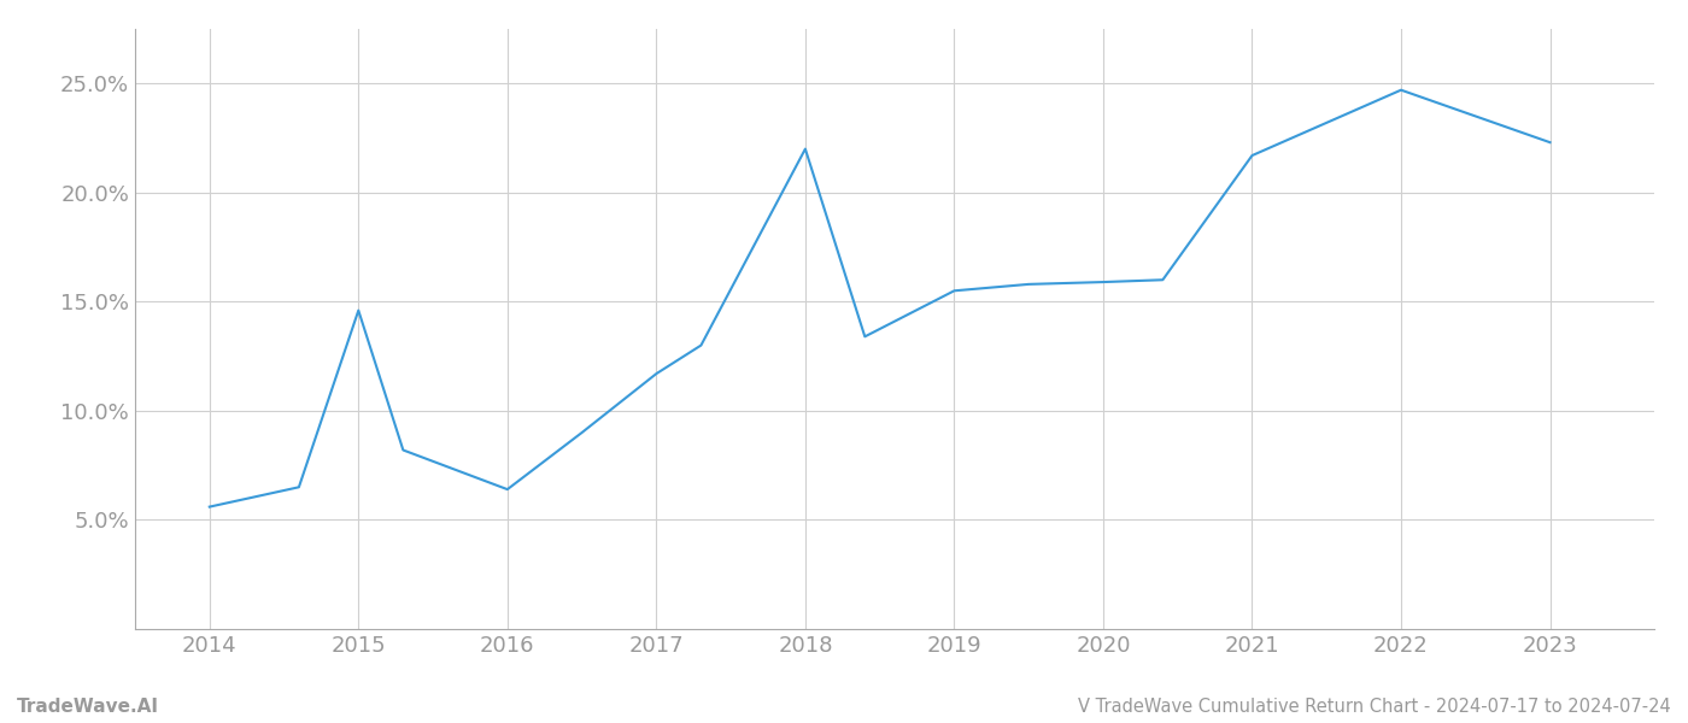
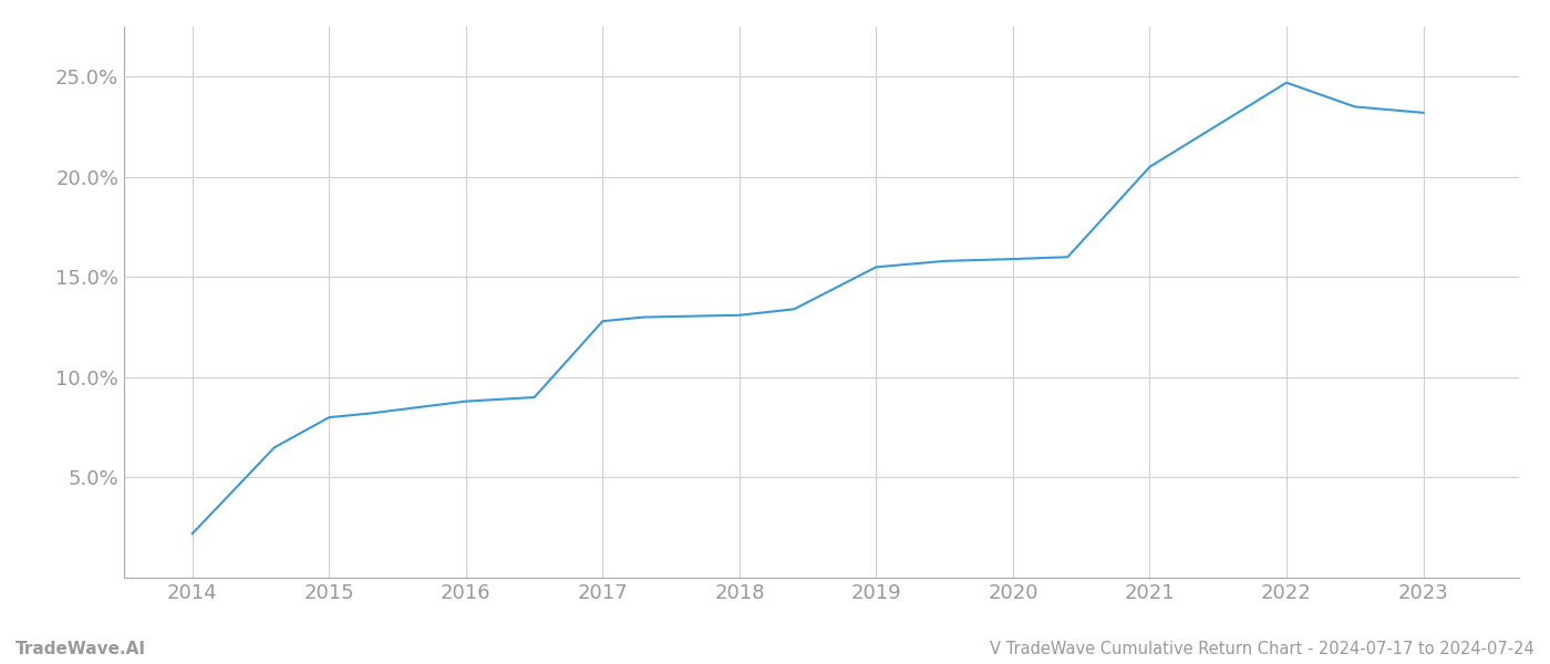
2014: 5.6% -> 2.2%
2015: 14.6% -> 8.0%
2016: 6.4% -> 8.8%
2017: 11.7% -> 12.8%
2018: 22.0% -> 13.1%
2021: 21.7% -> 20.5%
2023: 22.3% -> 23.2%
